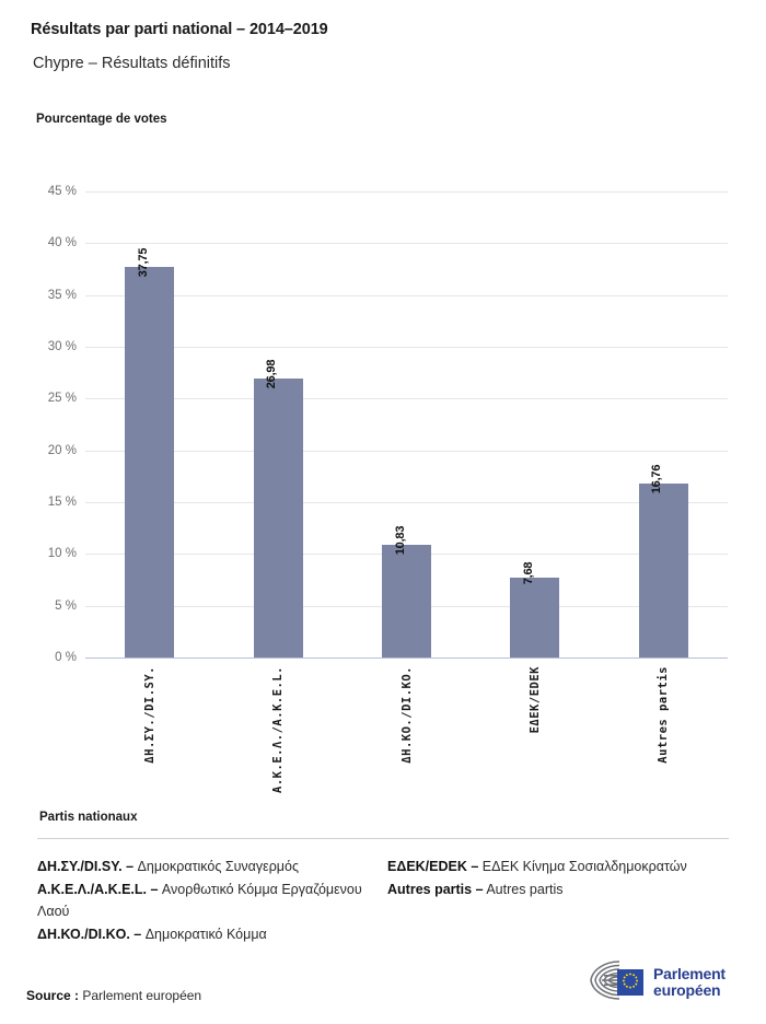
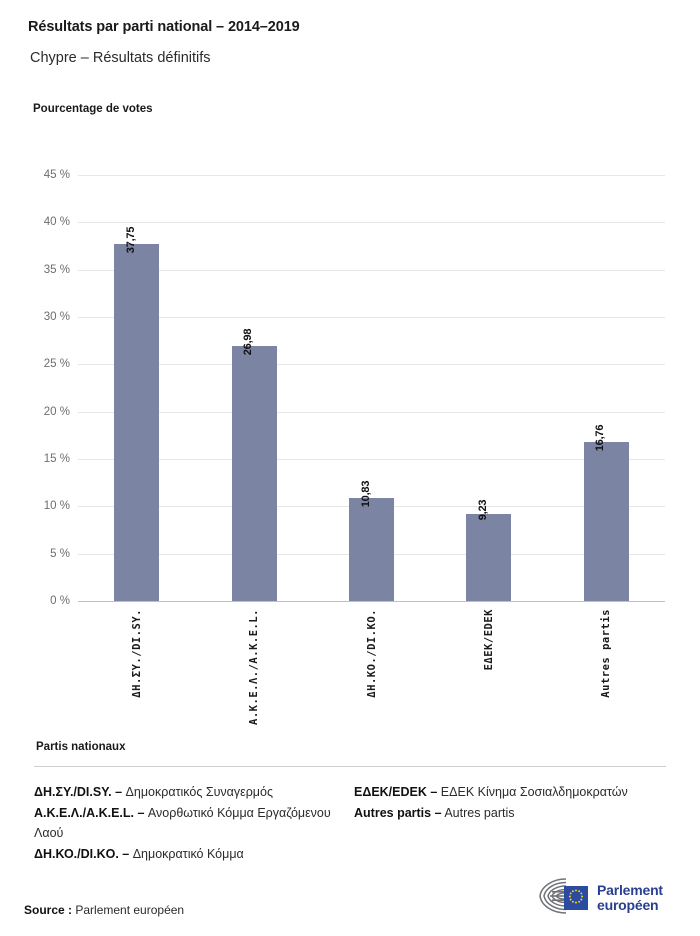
ΕΔΕΚ/EDEK: 7,68 -> 9,23
